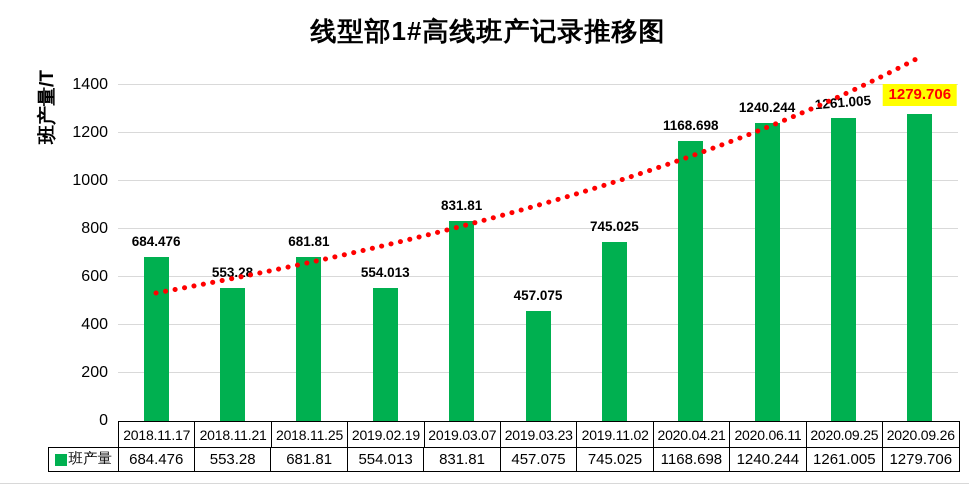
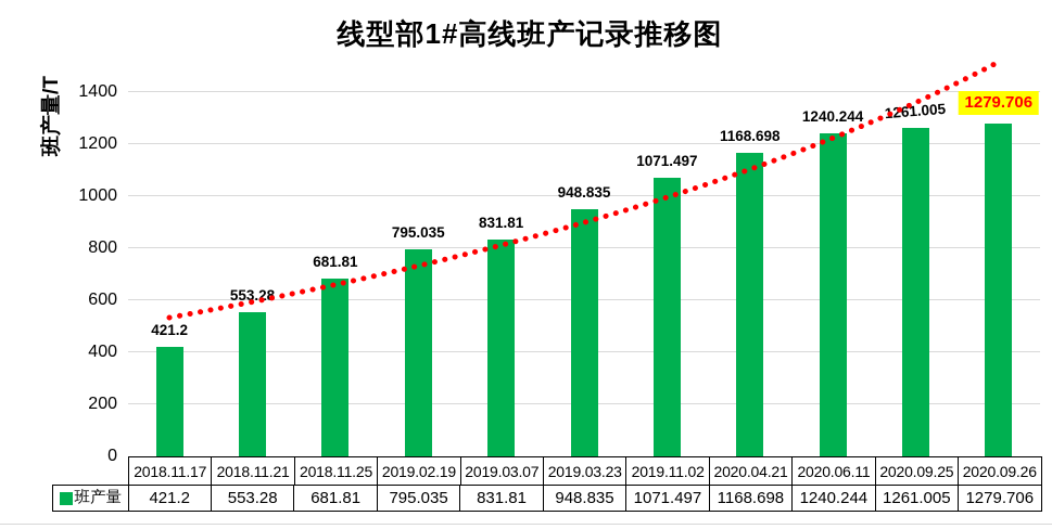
2018.11.17: 684.476 -> 421.2
2019.02.19: 554.013 -> 795.035
2019.03.23: 457.075 -> 948.835
2019.11.02: 745.025 -> 1071.497
